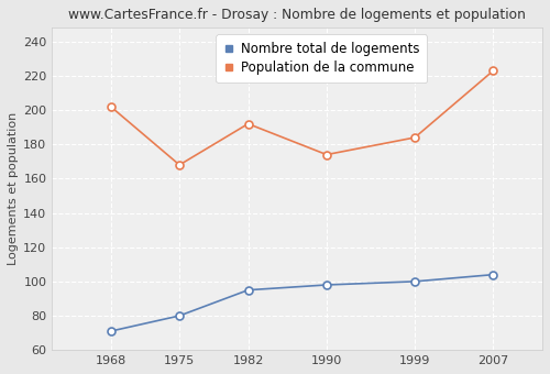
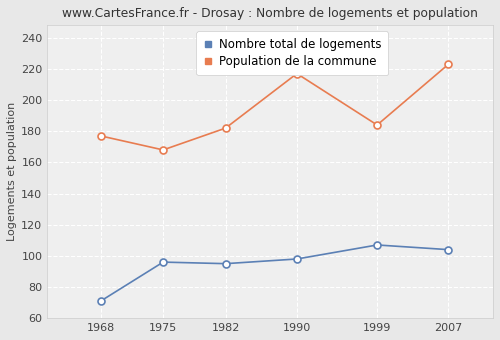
Population de la commune/1968: 202 -> 177
Nombre total de logements/1975: 80 -> 96
Population de la commune/1982: 192 -> 182
Population de la commune/1990: 174 -> 217
Nombre total de logements/1999: 100 -> 107
